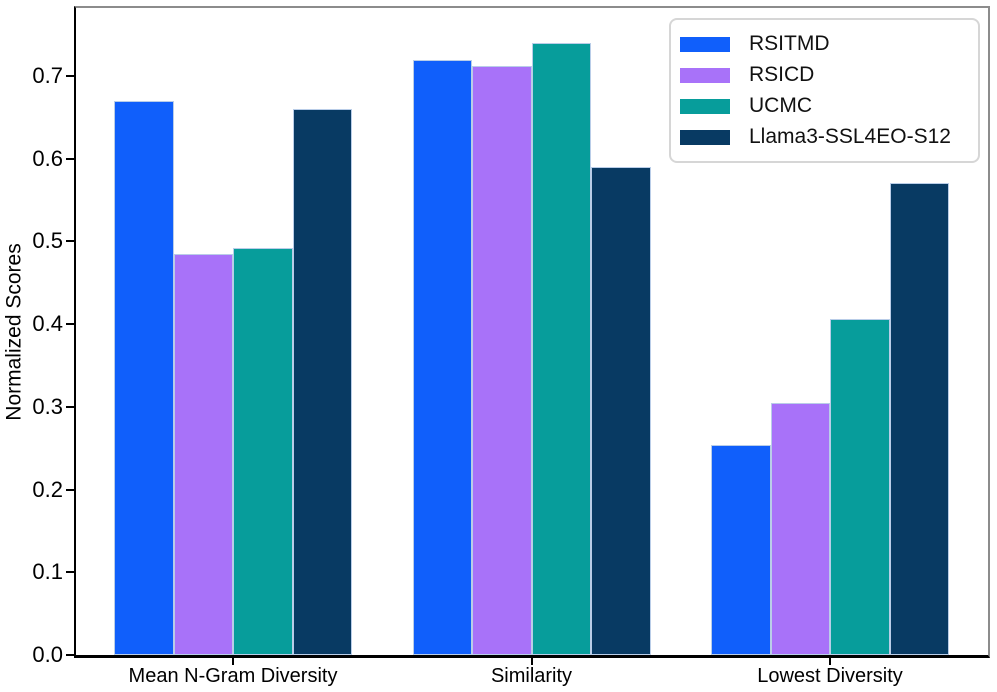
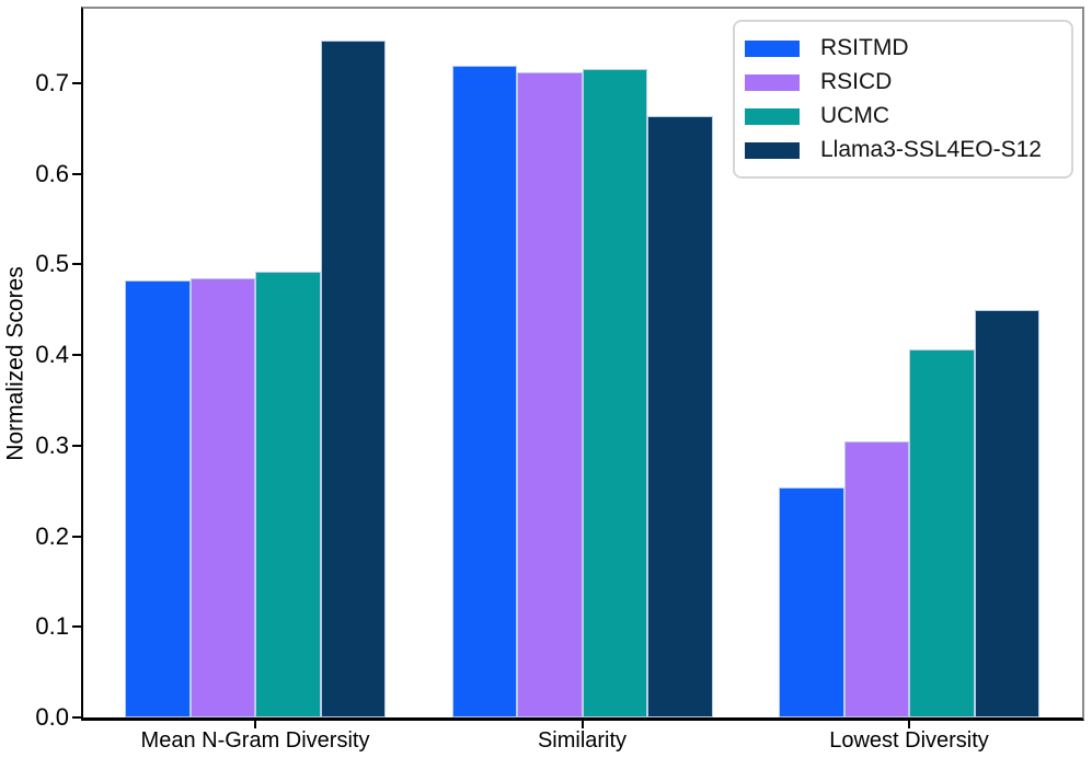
RSITMD/Mean N-Gram Diversity: 0.67 -> 0.48
Llama3-SSL4EO-S12/Mean N-Gram Diversity: 0.66 -> 0.75
UCMC/Similarity: 0.74 -> 0.72
Llama3-SSL4EO-S12/Similarity: 0.59 -> 0.66
Llama3-SSL4EO-S12/Lowest Diversity: 0.57 -> 0.45
